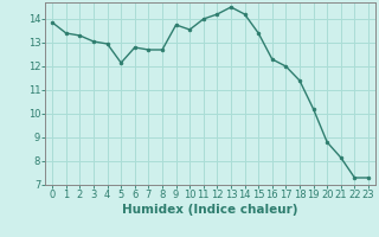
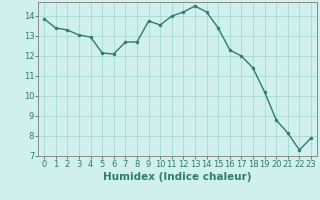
6: 12.80 -> 12.10
23: 7.30 -> 7.90
